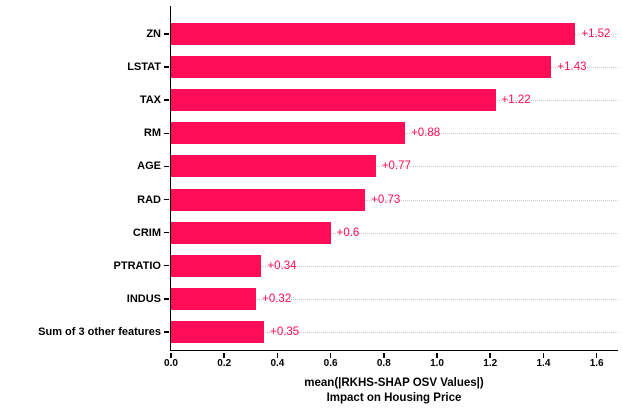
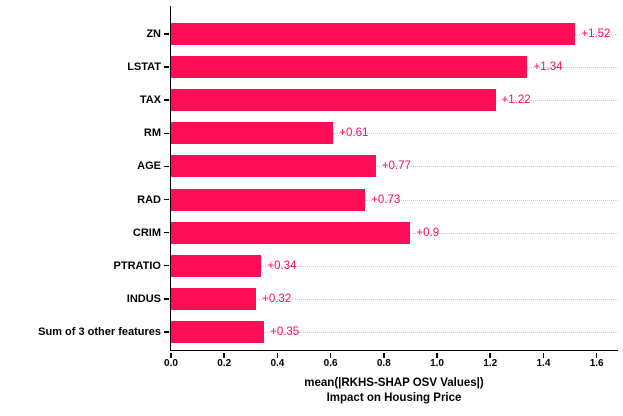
LSTAT: +1.43 -> +1.34
RM: +0.88 -> +0.61
CRIM: +0.6 -> +0.9
